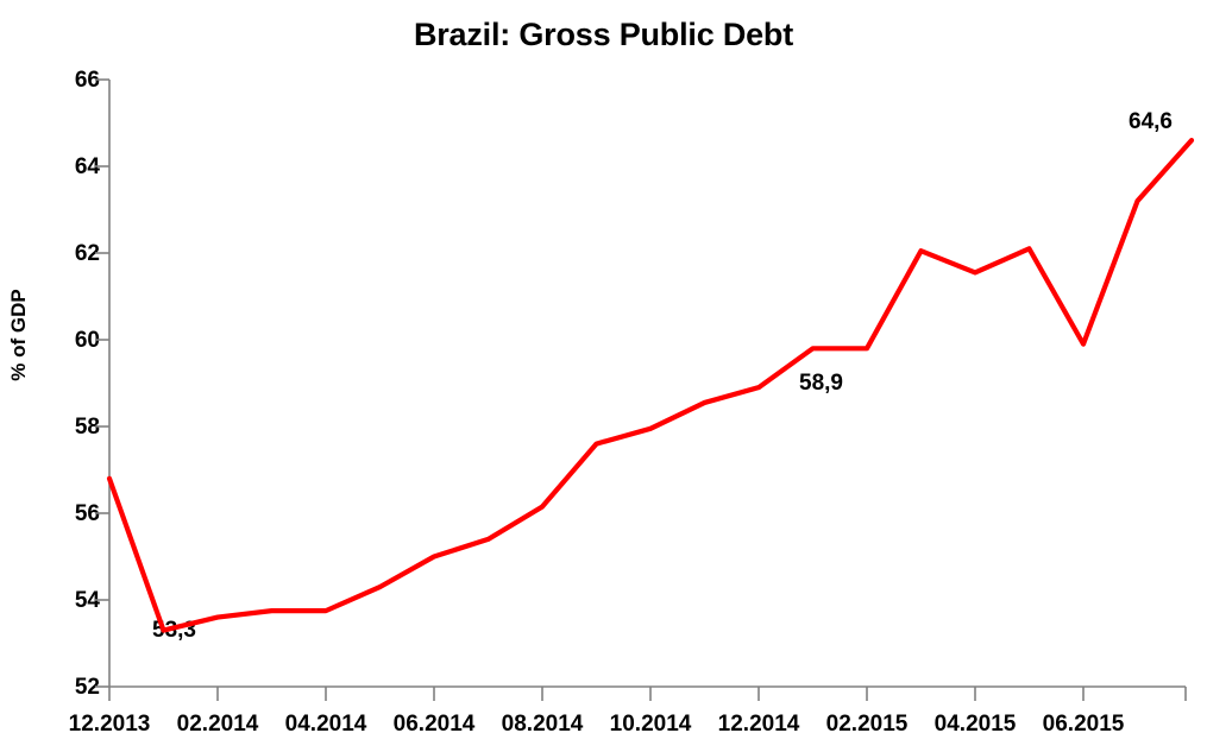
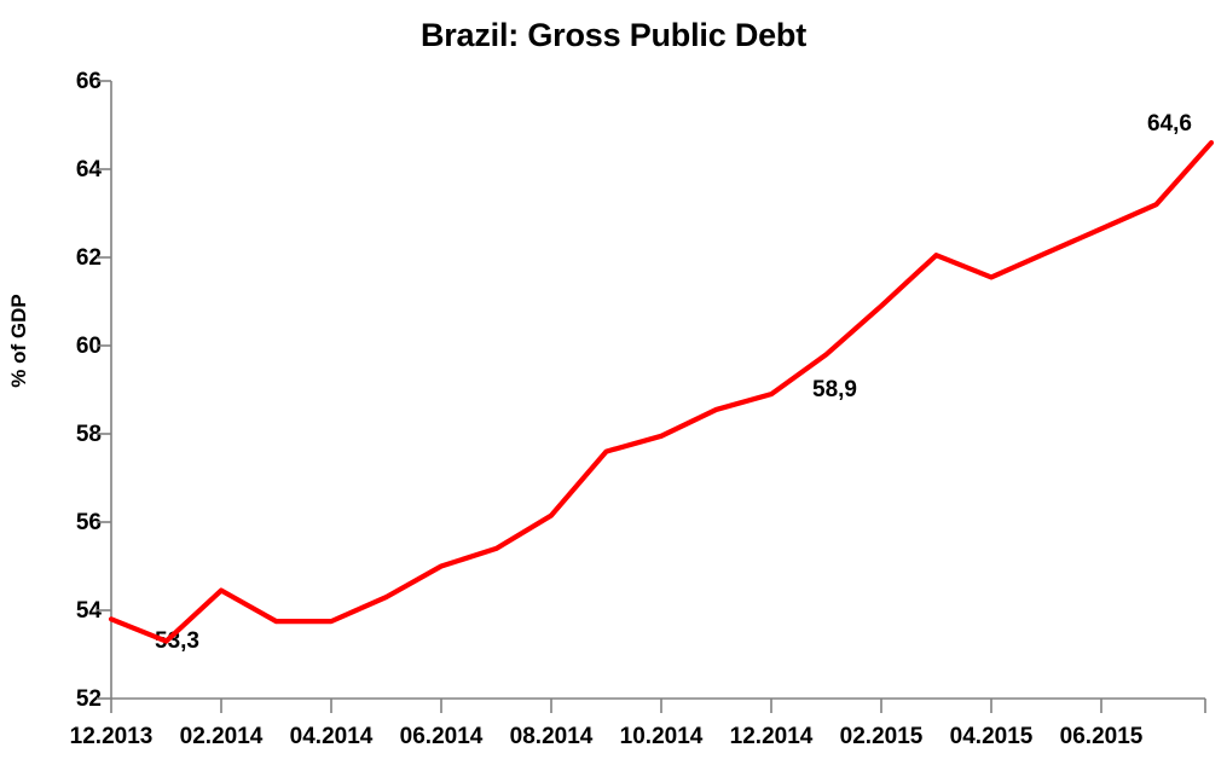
12.2013: 56.8 -> 53.8
02.2014: 53.6 -> 54.5
02.2015: 59.8 -> 60.9
06.2015: 59.9 -> 62.6
